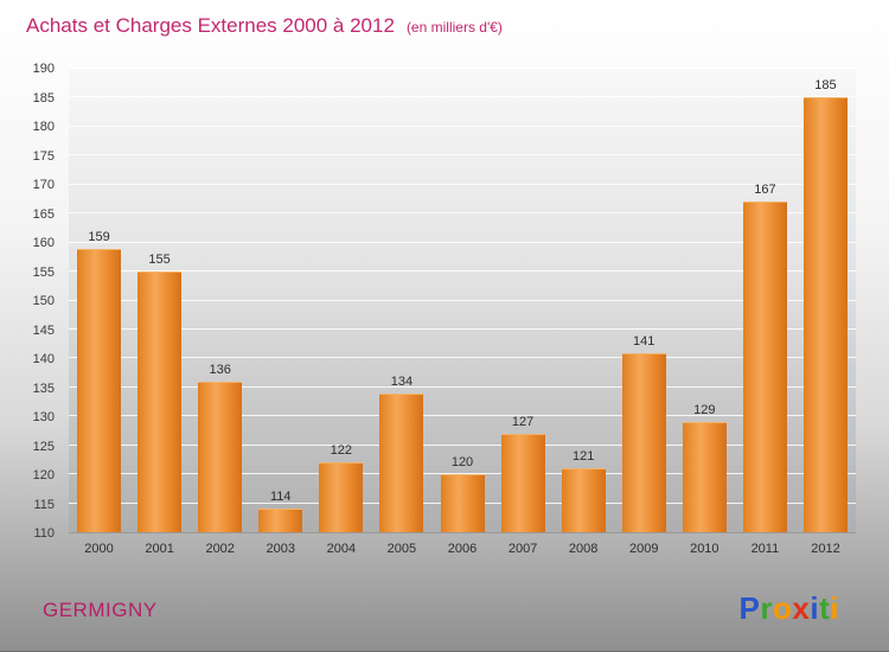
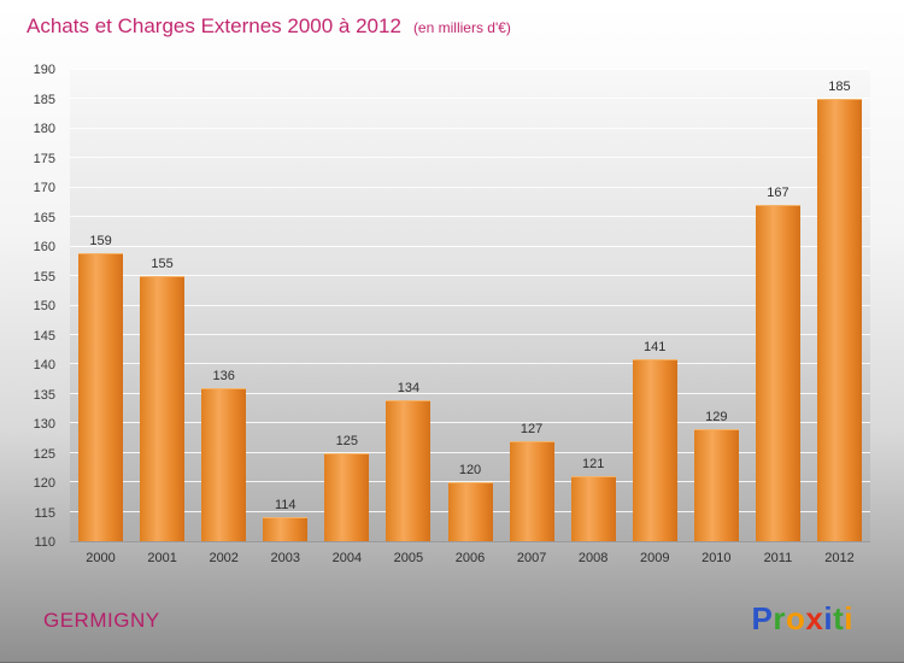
2004: 122 -> 125
